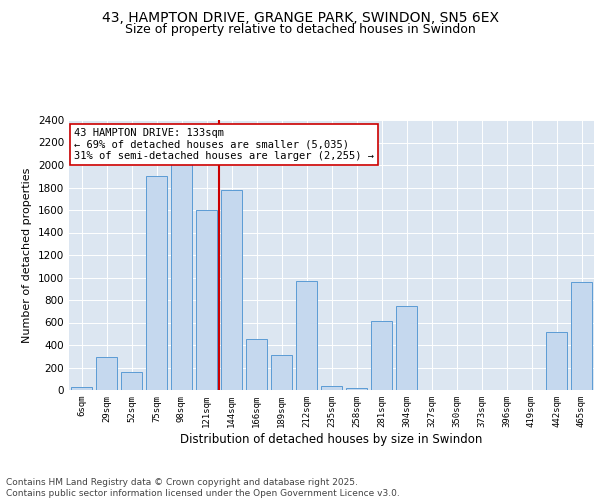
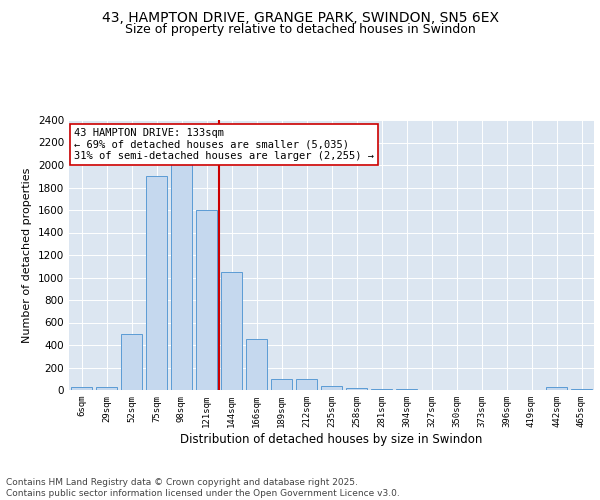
29sqm: 290 -> 30
52sqm: 160 -> 500
144sqm: 1780 -> 1050
189sqm: 310 -> 100
212sqm: 970 -> 100
281sqm: 610 -> 10
304sqm: 750 -> 0
442sqm: 520 -> 30
465sqm: 960 -> 0
